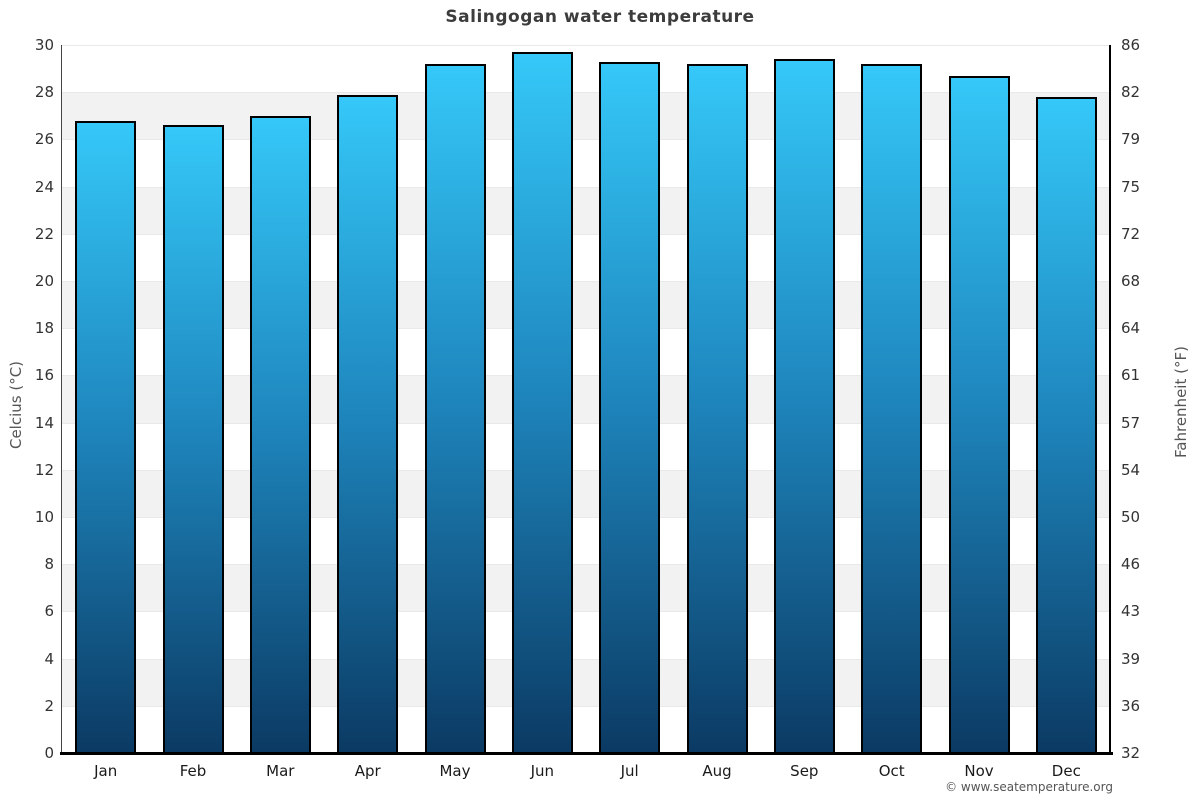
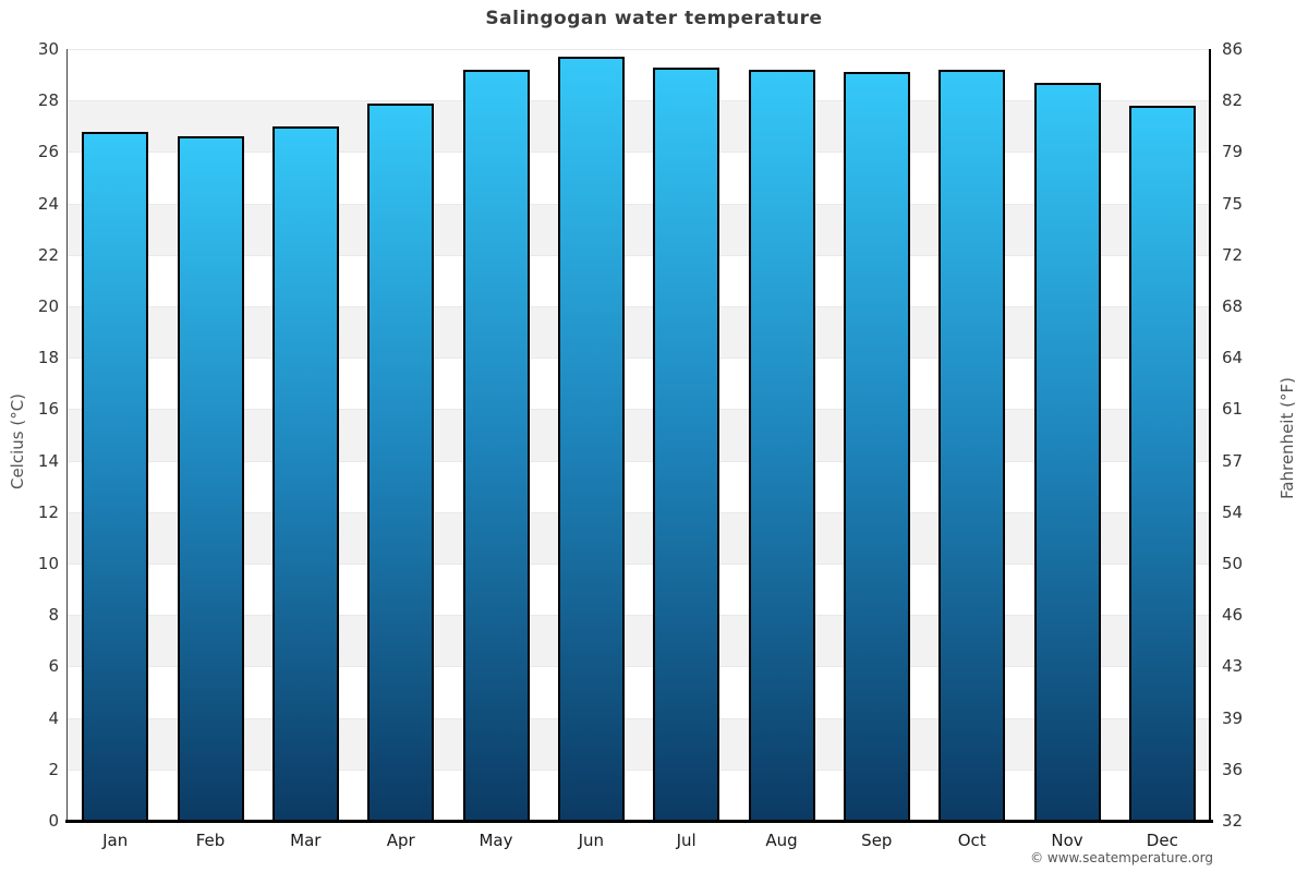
Sep: 29.4 -> 29.1
